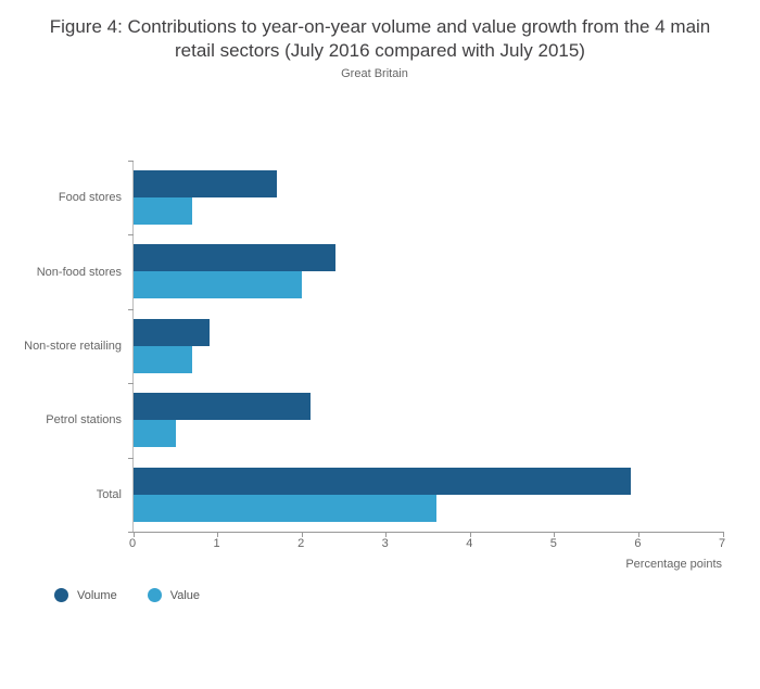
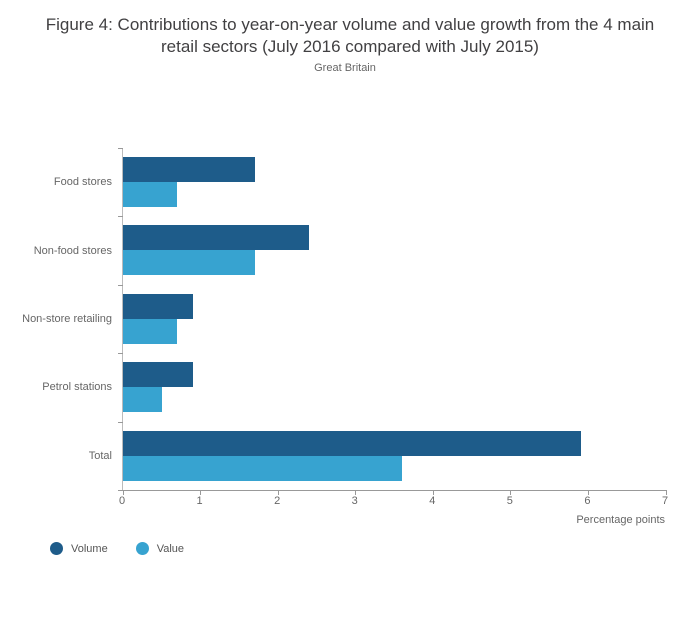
Value/Non-food stores: 2.0 -> 1.7
Volume/Petrol stations: 2.1 -> 0.9
